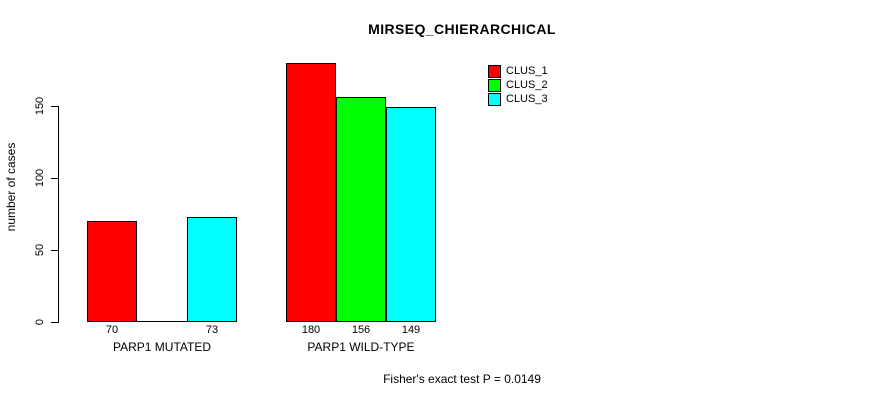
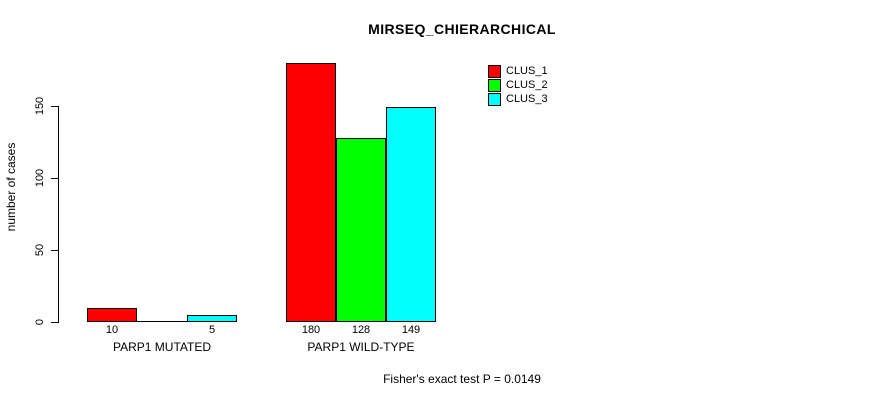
CLUS_1/PARP1 MUTATED: 70 -> 10
CLUS_3/PARP1 MUTATED: 73 -> 5
CLUS_2/PARP1 WILD-TYPE: 156 -> 128
